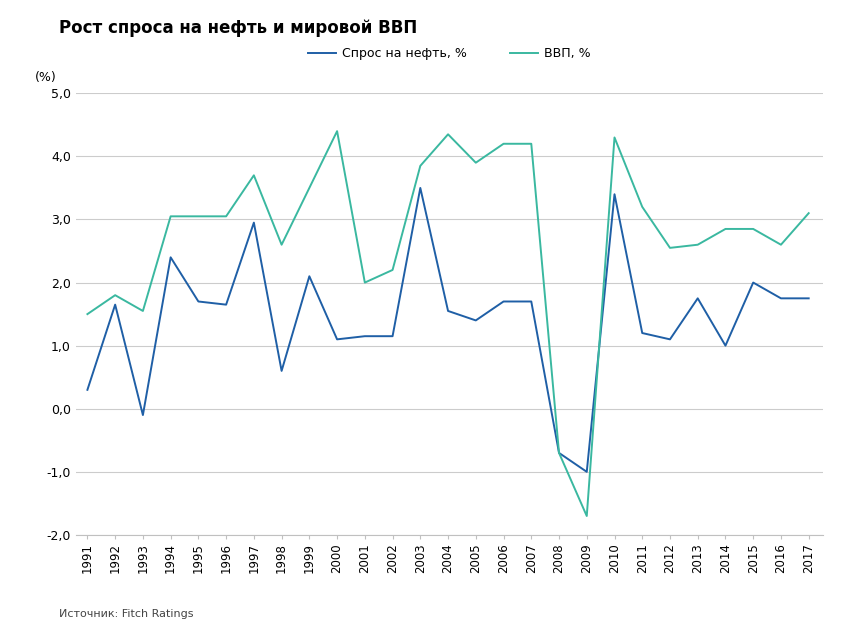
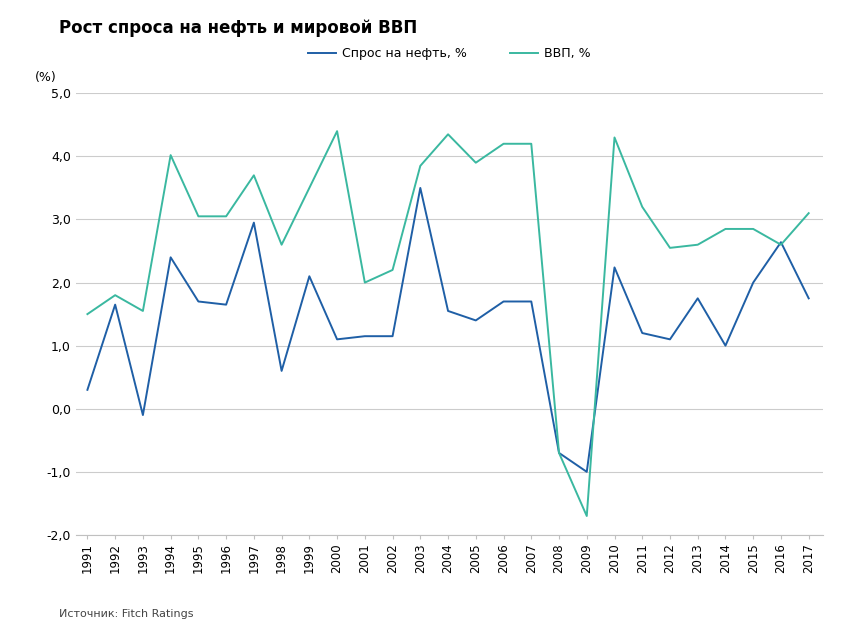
ВВП, %/1994: 3,05 -> 4,02
Спрос на нефть, %/2010: 3,40 -> 2,24
Спрос на нефть, %/2016: 1,75 -> 2,64
